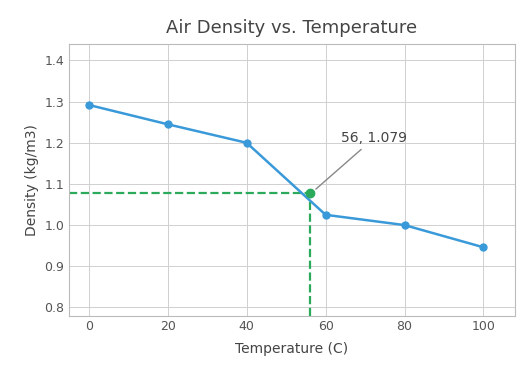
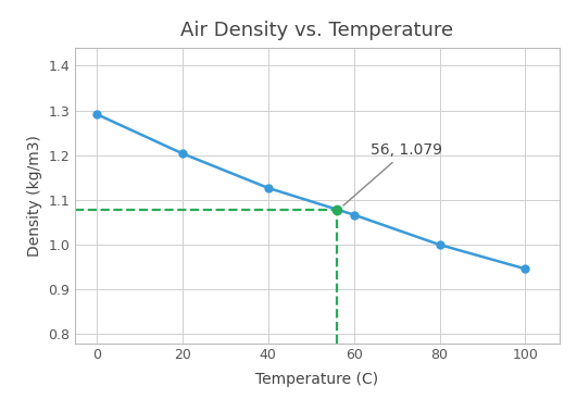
20: 1.245 -> 1.204
40: 1.200 -> 1.127
60: 1.025 -> 1.067
